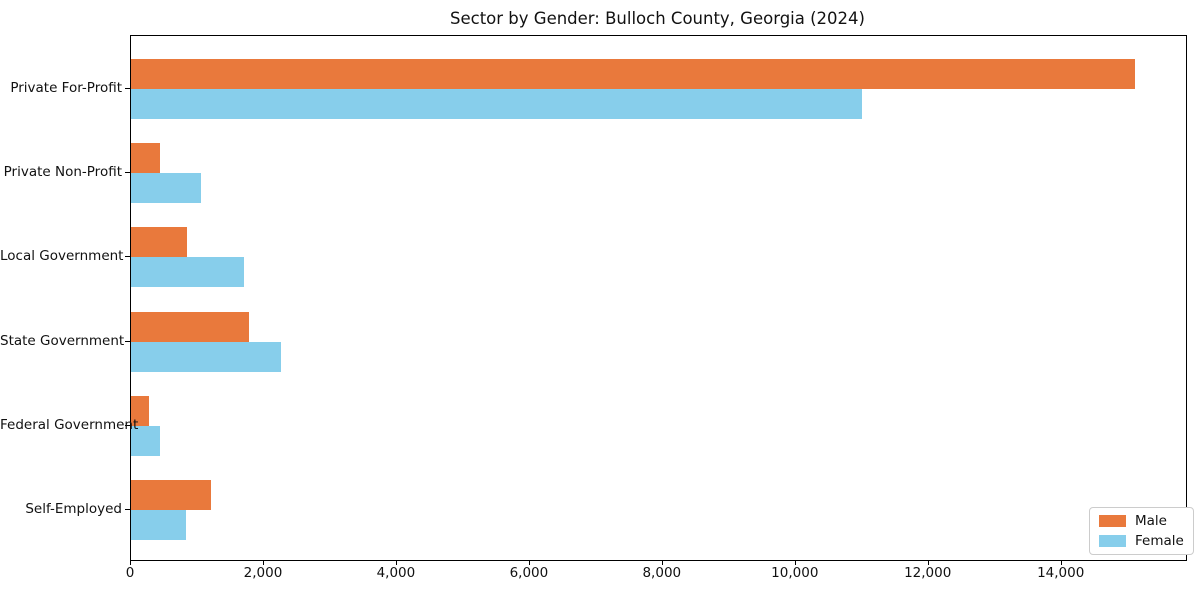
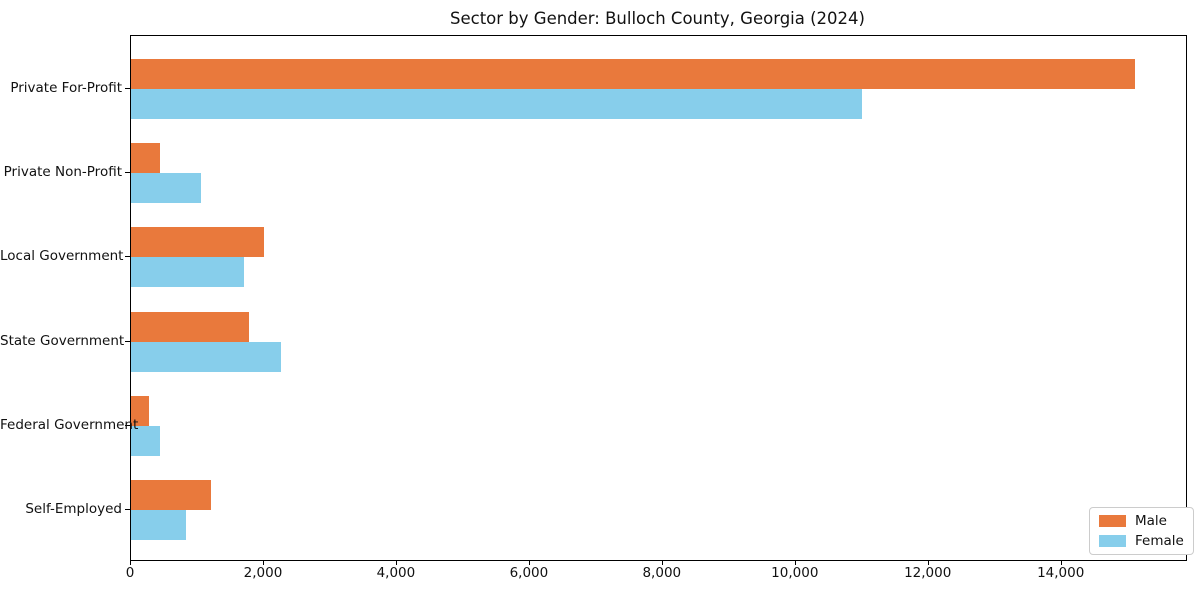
Male/Local Government: 800 -> 2000
